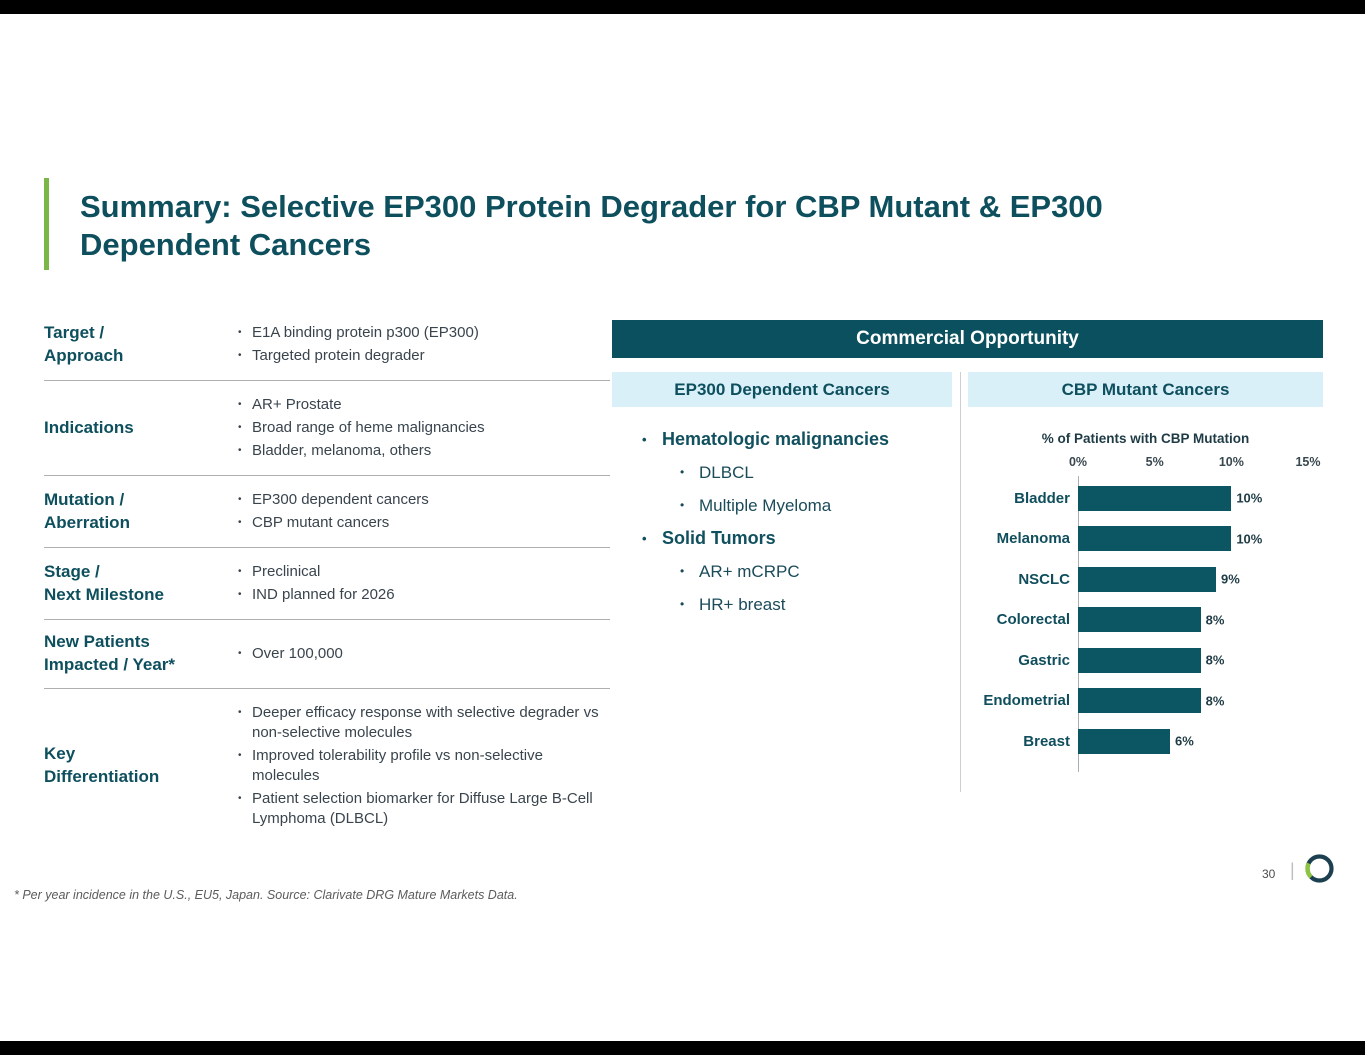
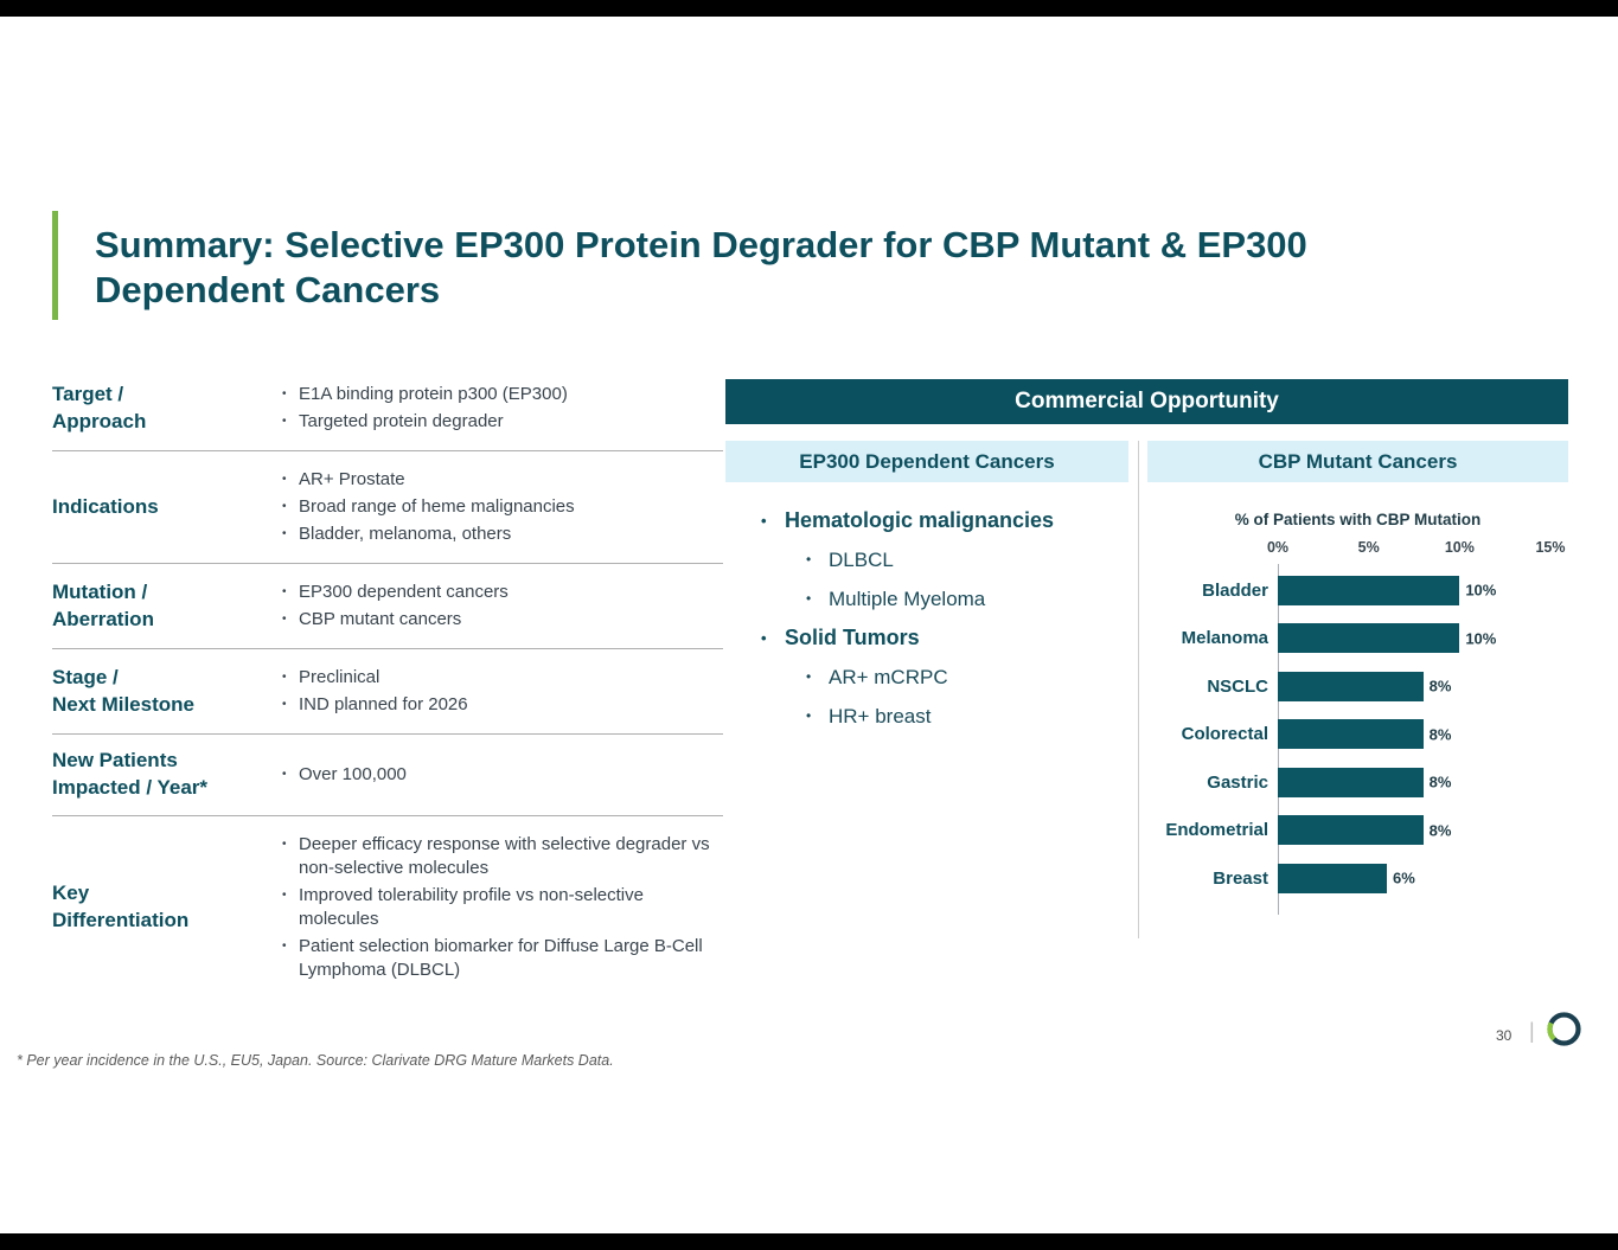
NSCLC: 9% -> 8%
